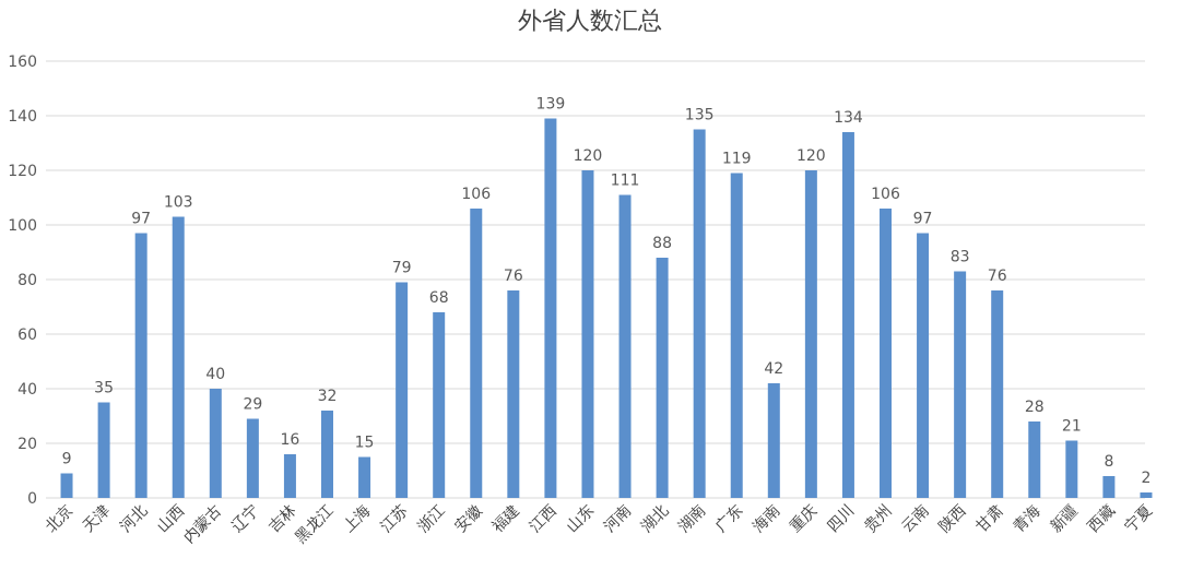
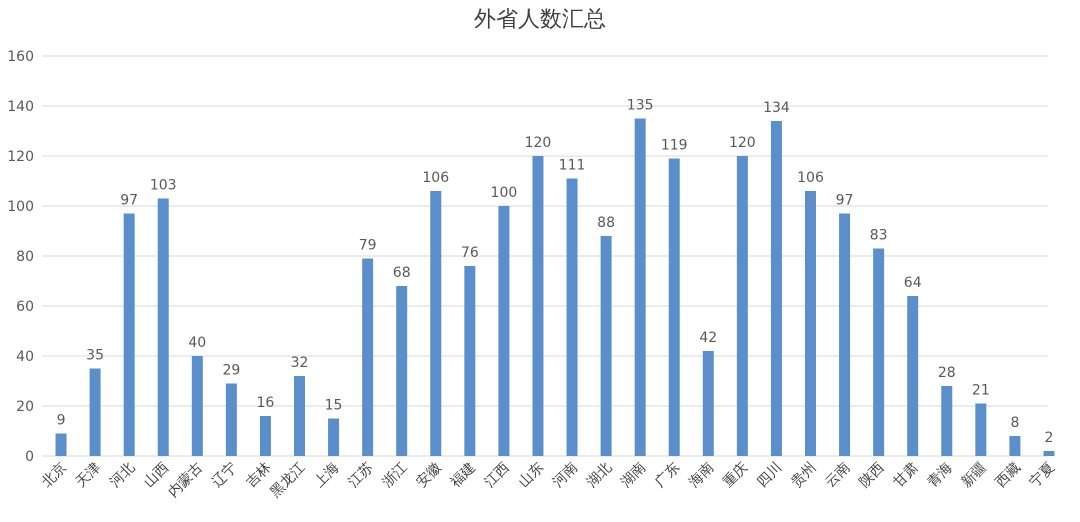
江西: 139 -> 100
甘肃: 76 -> 64
